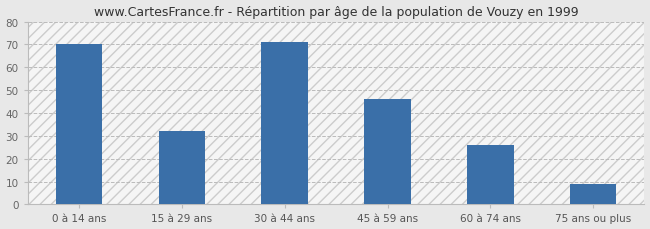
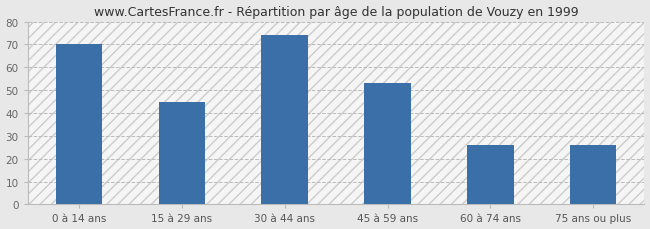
15 à 29 ans: 32 -> 45
30 à 44 ans: 71 -> 74
45 à 59 ans: 46 -> 53
75 ans ou plus: 9 -> 26
